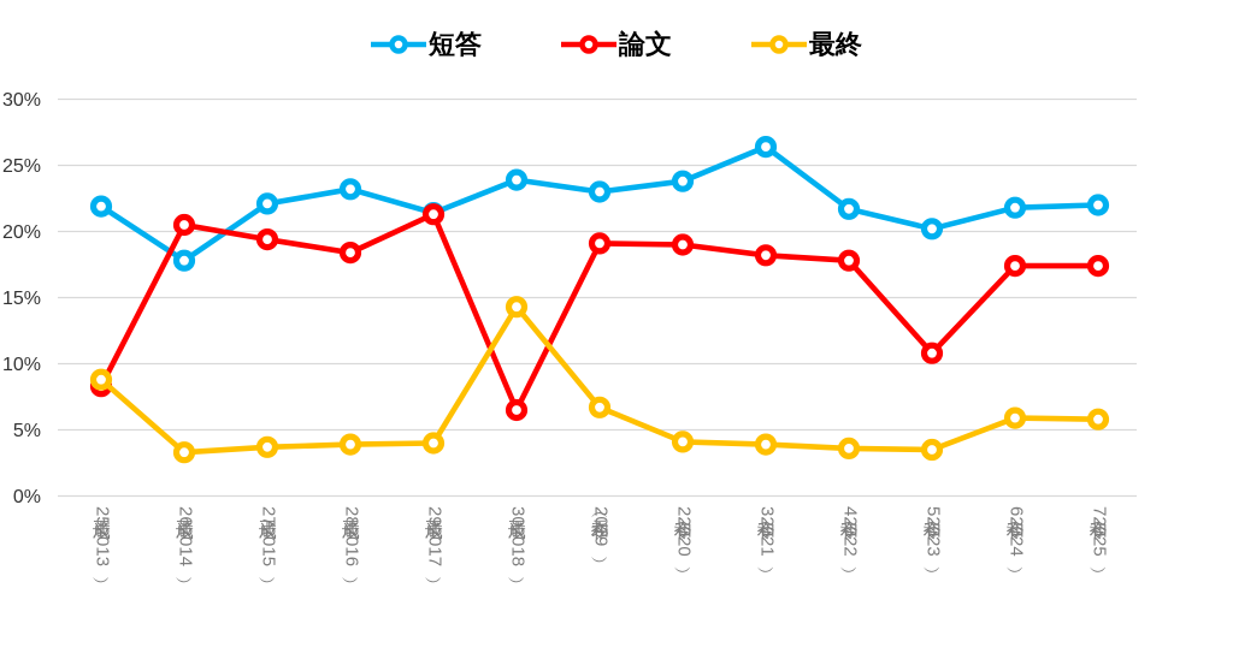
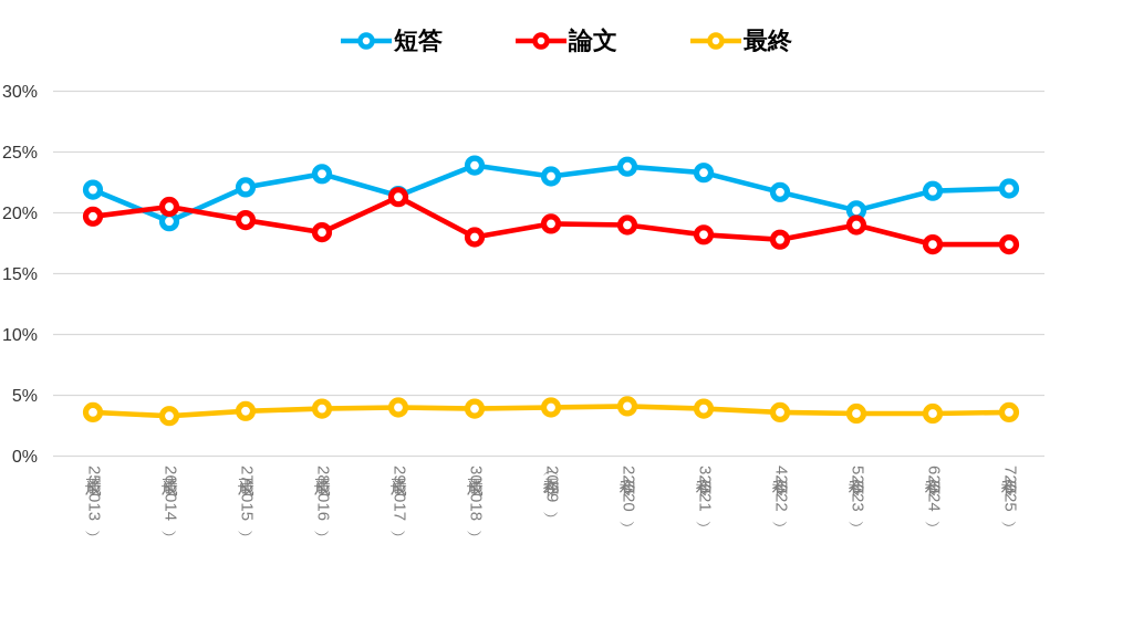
論文/平成25（2013）: 8.3% -> 19.7%
最終/平成25（2013）: 8.8% -> 3.6%
短答/平成26（2014）: 17.8% -> 19.3%
論文/平成30（2018）: 6.5% -> 18.0%
最終/平成30（2018）: 14.3% -> 3.9%
最終/令和元（2019）: 6.7% -> 4.0%
短答/令和3（2021）: 26.4% -> 23.3%
論文/令和5（2023）: 10.8% -> 19.0%
最終/令和6（2024）: 5.9% -> 3.5%
最終/令和7（2025）: 5.8% -> 3.6%
